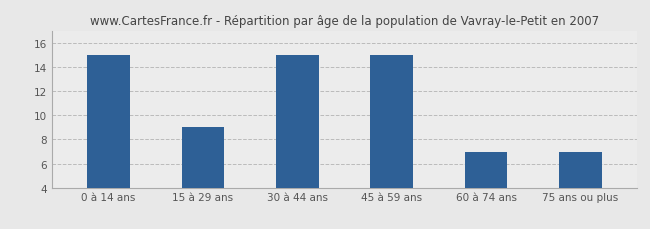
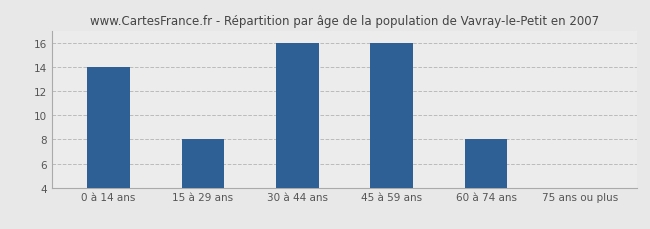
0 à 14 ans: 15 -> 14
15 à 29 ans: 9 -> 8
30 à 44 ans: 15 -> 16
45 à 59 ans: 15 -> 16
60 à 74 ans: 7 -> 8
75 ans ou plus: 7 -> 4
